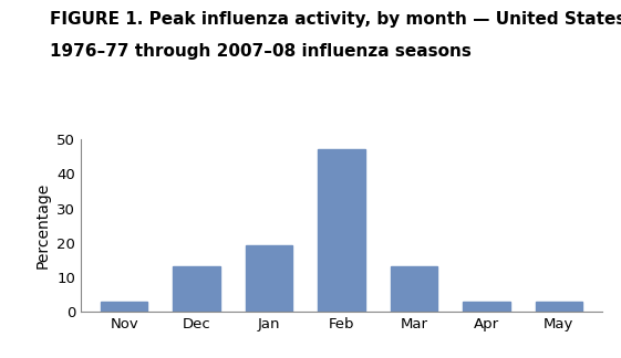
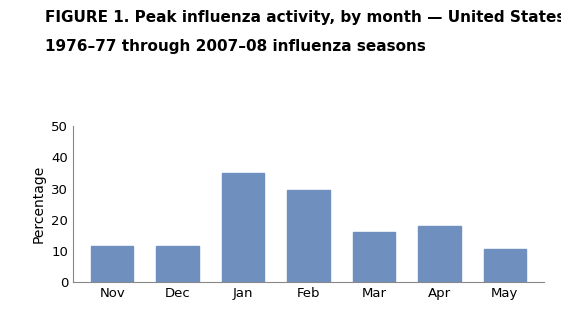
Nov: 3.0 -> 11.5
Dec: 13.3 -> 11.5
Jan: 19.4 -> 35.0
Feb: 47.2 -> 29.5
Mar: 13.3 -> 16.0
Apr: 3.0 -> 18.0
May: 3.0 -> 10.5
